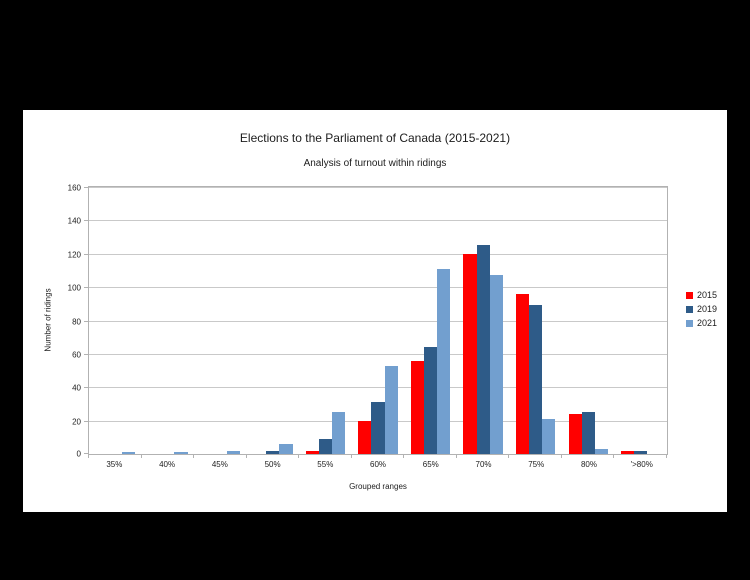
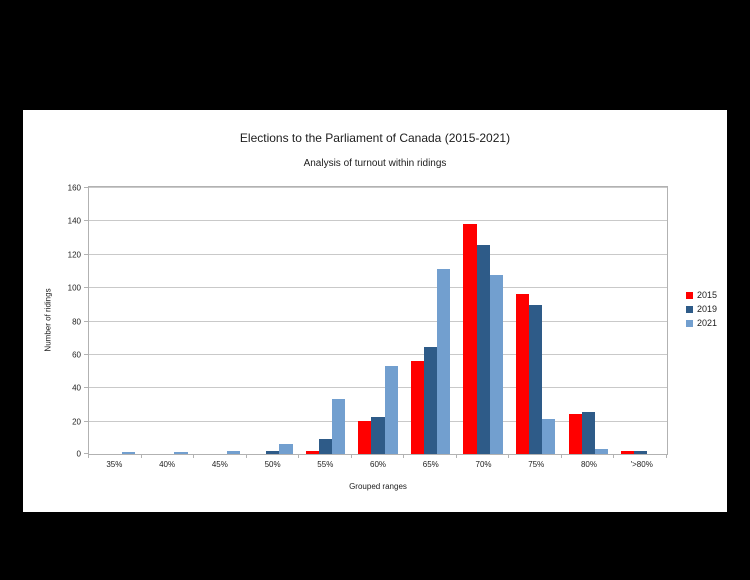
2021/55%: 25 -> 33
2019/60%: 31 -> 22
2015/70%: 120 -> 138
